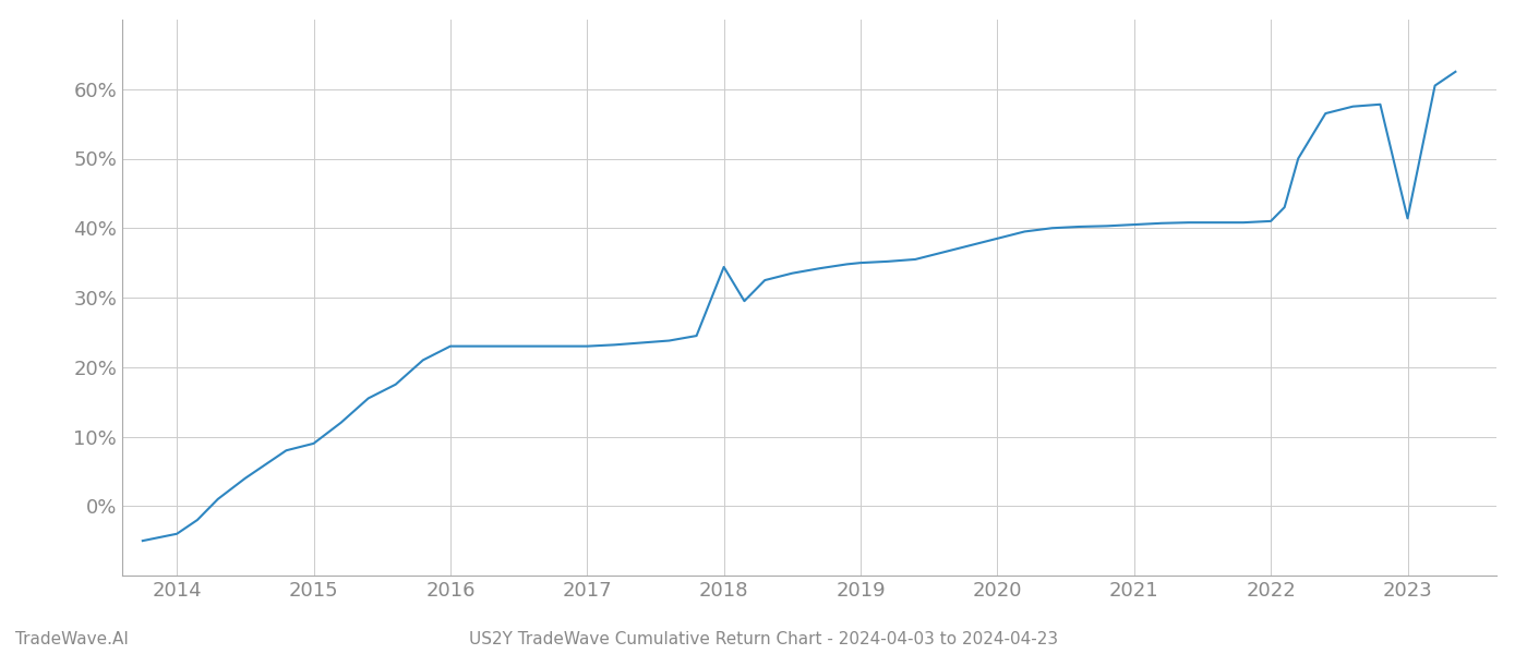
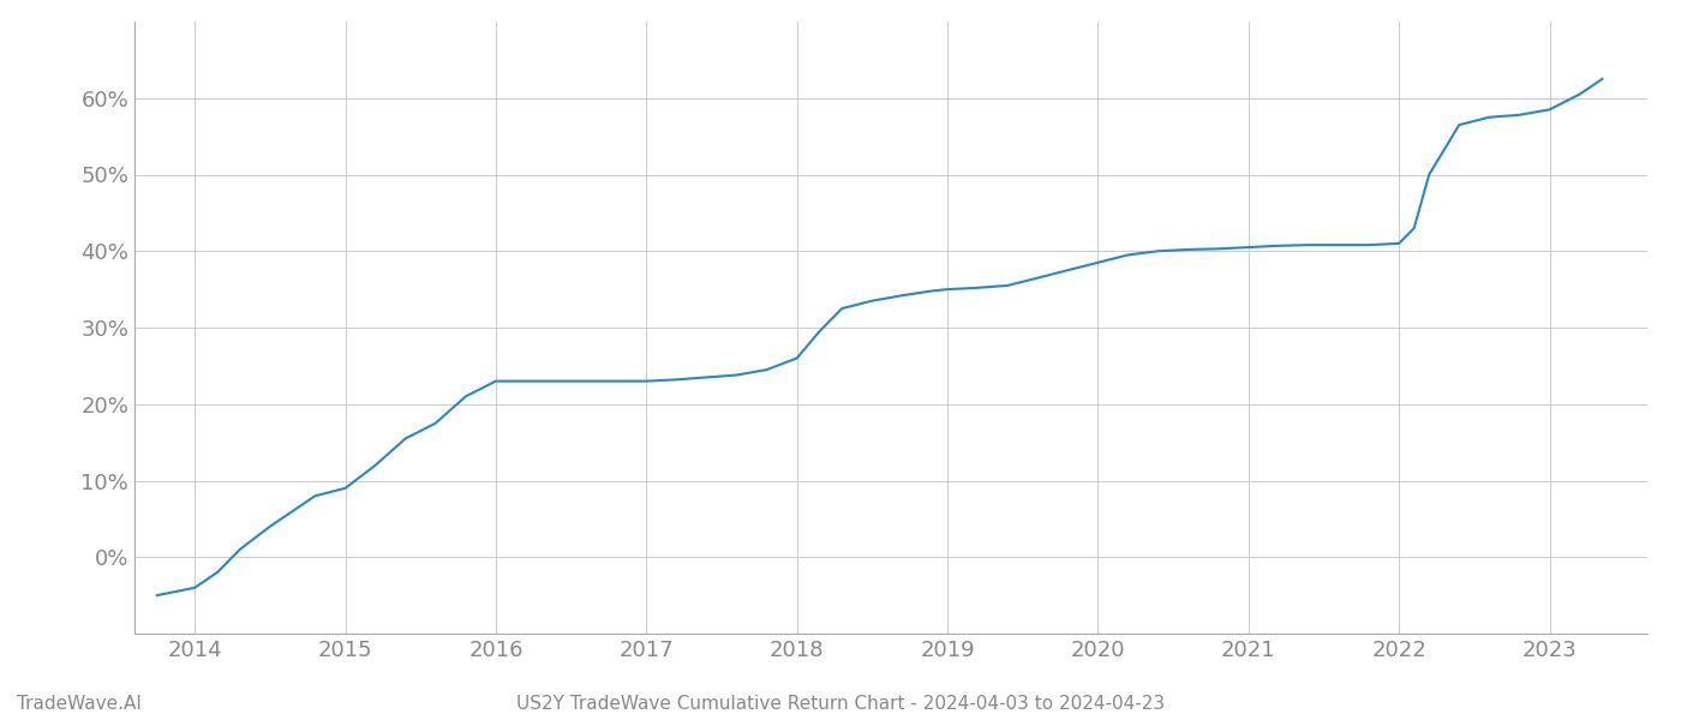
2018: 34.4% -> 26.0%
2023: 41.4% -> 58.5%
